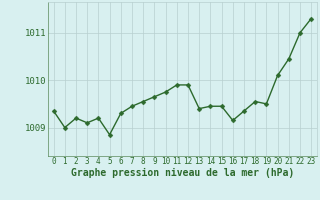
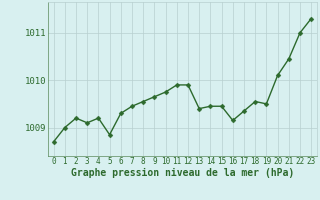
0: 1009.35 -> 1008.70
